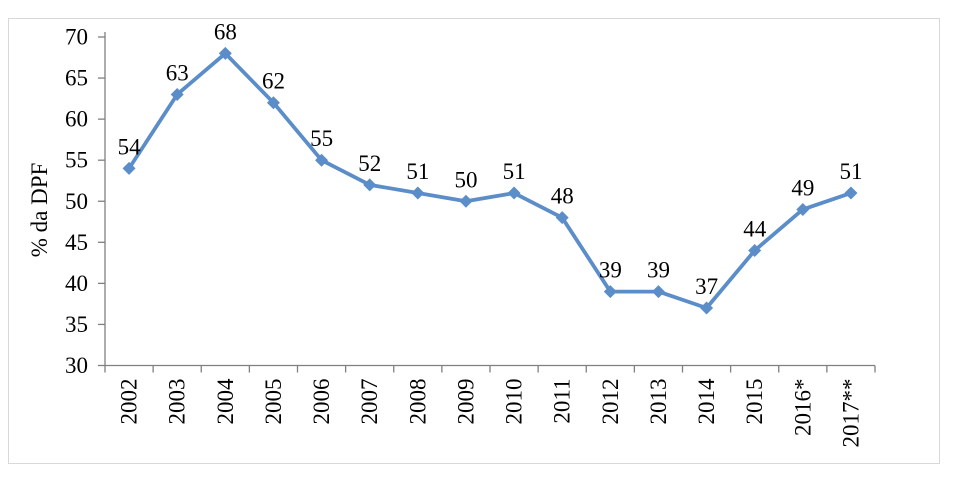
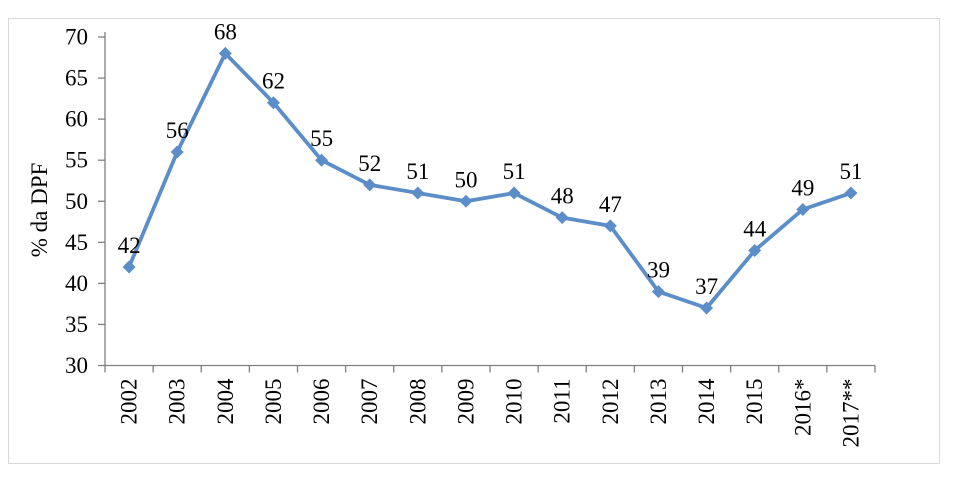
2002: 54 -> 42
2003: 63 -> 56
2012: 39 -> 47
